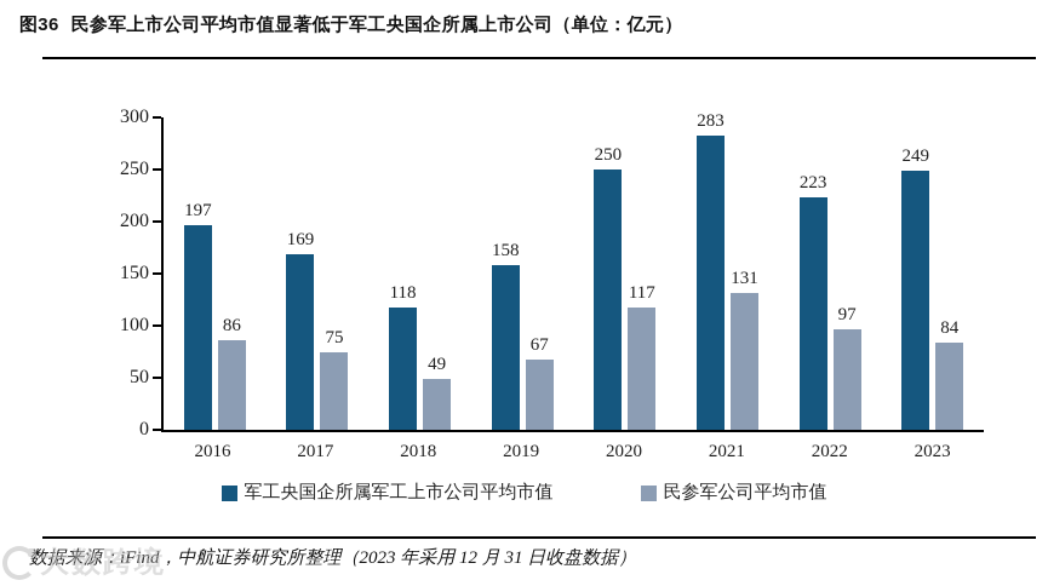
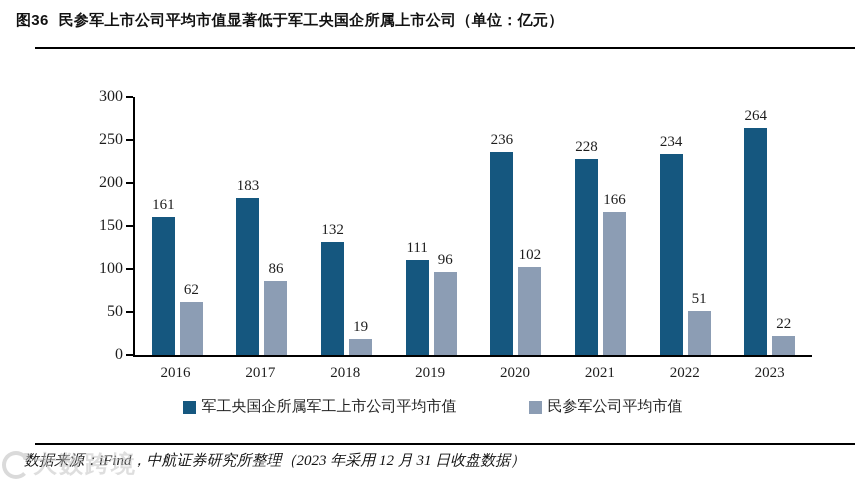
军工央国企所属军工上市公司平均市值/2016: 197 -> 161
民参军公司平均市值/2016: 86 -> 62
军工央国企所属军工上市公司平均市值/2017: 169 -> 183
民参军公司平均市值/2017: 75 -> 86
军工央国企所属军工上市公司平均市值/2018: 118 -> 132
民参军公司平均市值/2018: 49 -> 19
军工央国企所属军工上市公司平均市值/2019: 158 -> 111
民参军公司平均市值/2019: 67 -> 96
军工央国企所属军工上市公司平均市值/2020: 250 -> 236
民参军公司平均市值/2020: 117 -> 102
军工央国企所属军工上市公司平均市值/2021: 283 -> 228
民参军公司平均市值/2021: 131 -> 166
军工央国企所属军工上市公司平均市值/2022: 223 -> 234
民参军公司平均市值/2022: 97 -> 51
军工央国企所属军工上市公司平均市值/2023: 249 -> 264
民参军公司平均市值/2023: 84 -> 22
